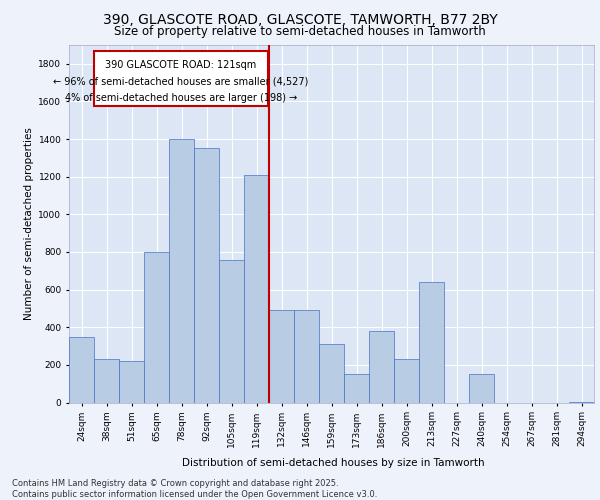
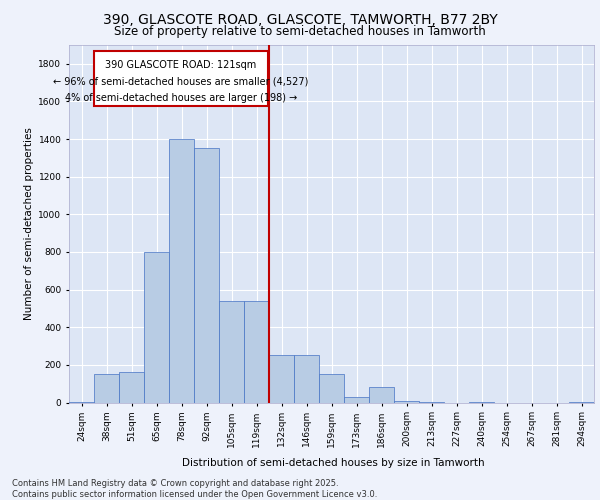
24sqm: 350 -> 0
38sqm: 230 -> 150
51sqm: 220 -> 160
105sqm: 760 -> 540
119sqm: 1210 -> 540
132sqm: 490 -> 250
146sqm: 490 -> 250
159sqm: 310 -> 150
173sqm: 150 -> 30
186sqm: 380 -> 80
200sqm: 230 -> 10
213sqm: 640 -> 0
240sqm: 150 -> 0
